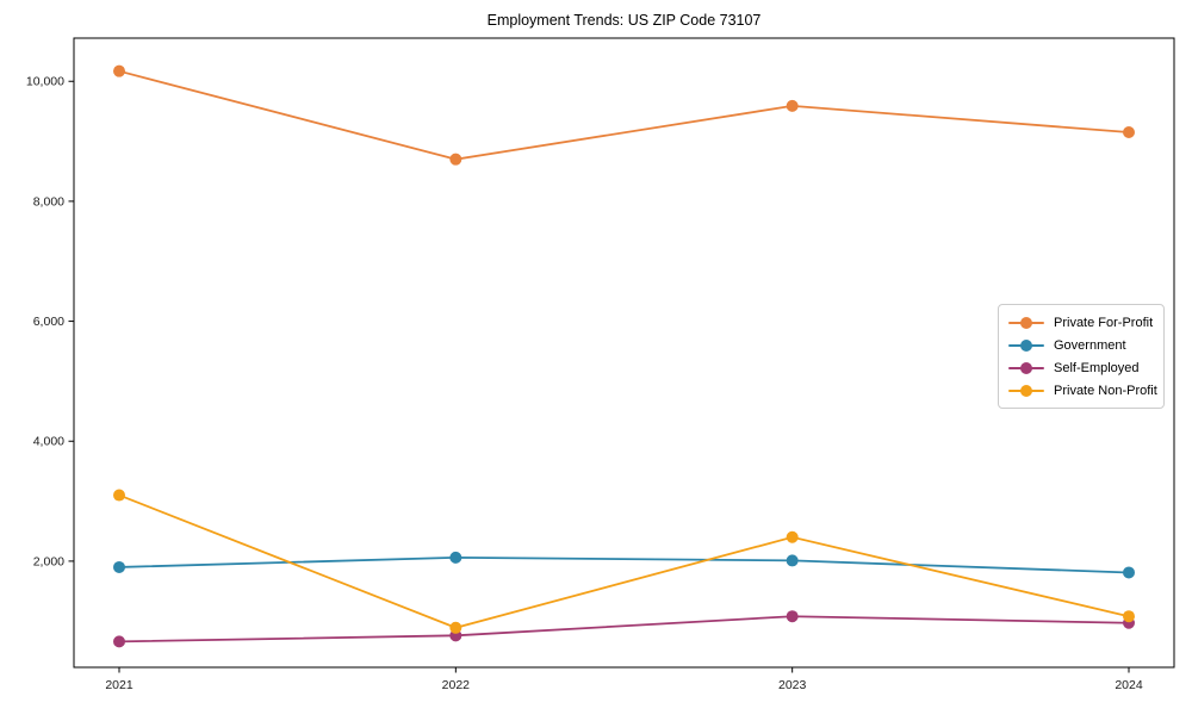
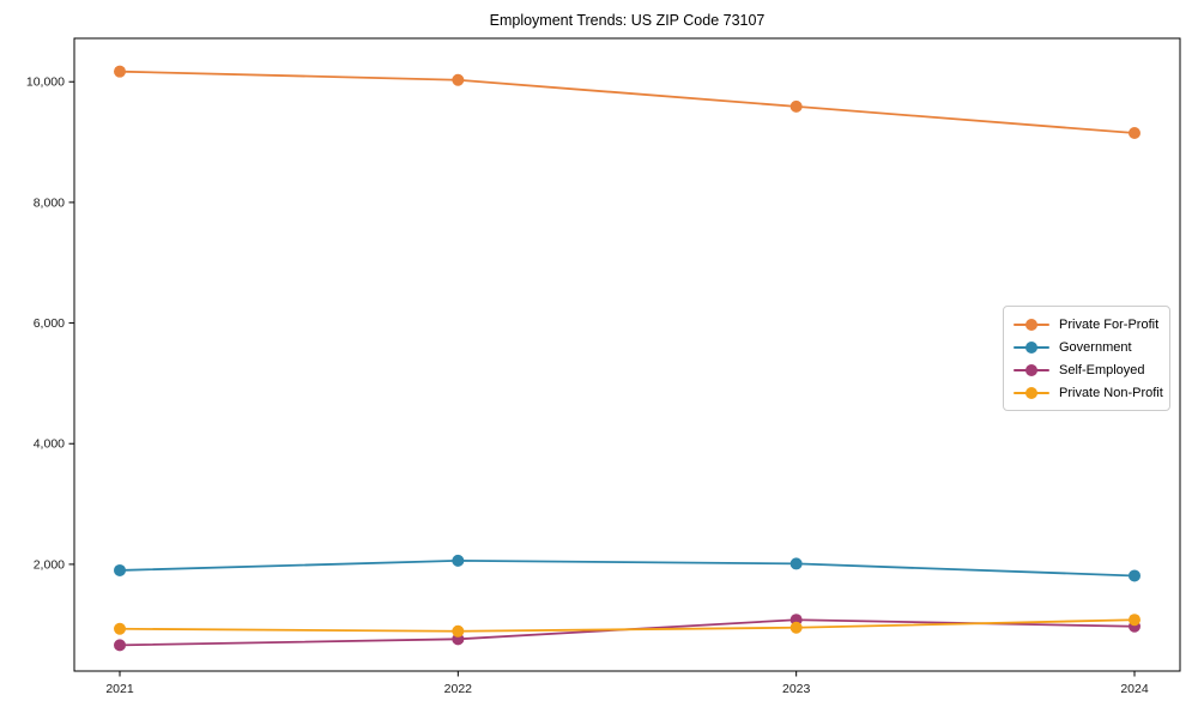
Private Non-Profit/2021: 3100 -> 900
Private For-Profit/2022: 8700 -> 10000
Private Non-Profit/2023: 2400 -> 1000
